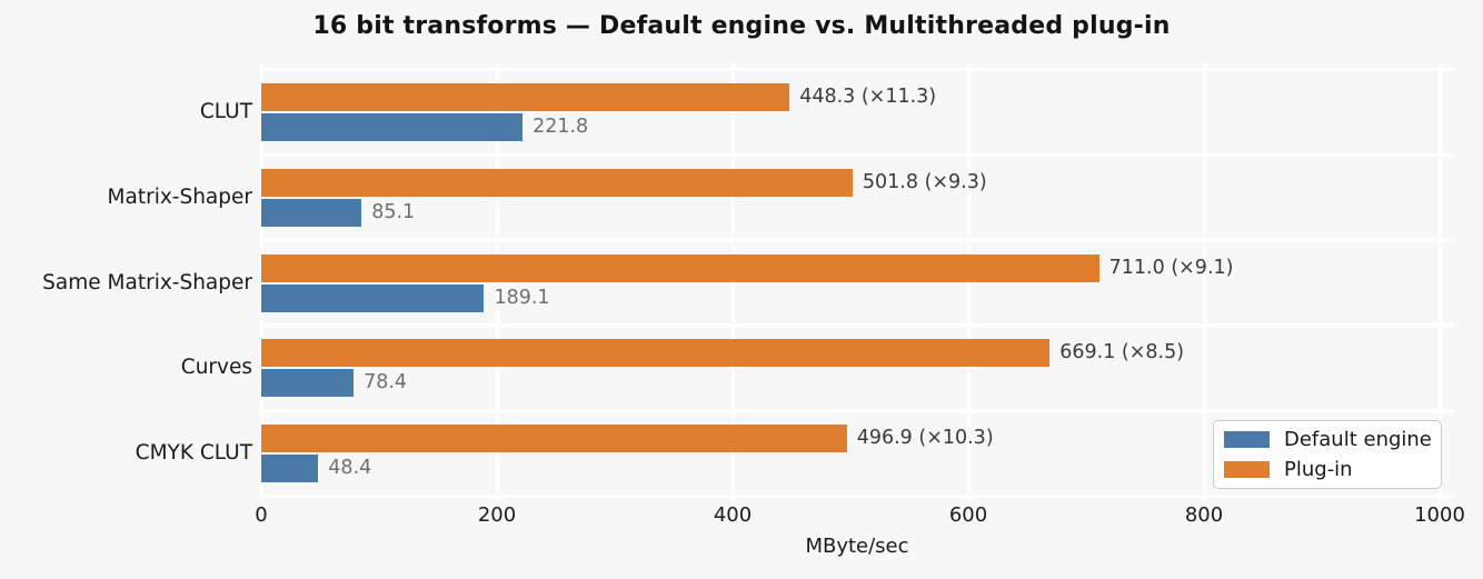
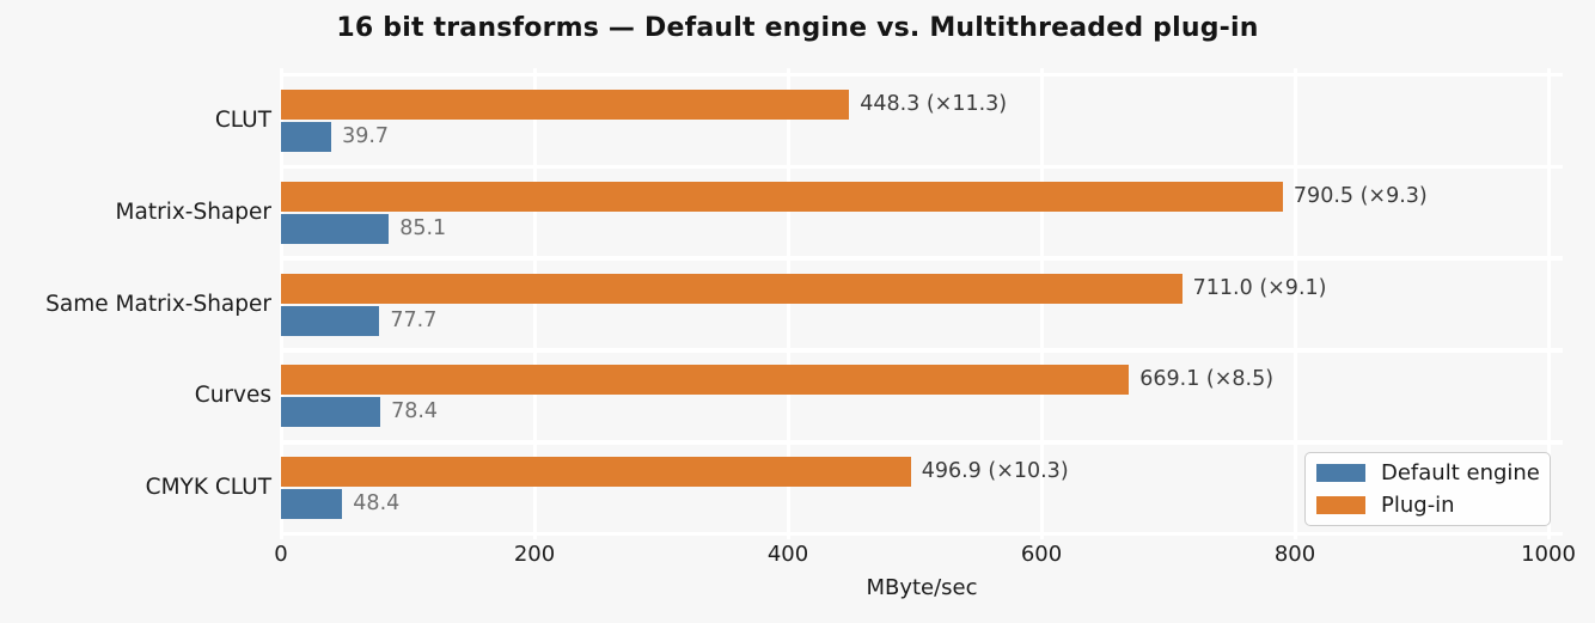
Default engine/CLUT: 221.8 -> 39.7
Plug-in/Matrix-Shaper: 501.8 -> 790.5
Default engine/Same Matrix-Shaper: 189.1 -> 77.7
